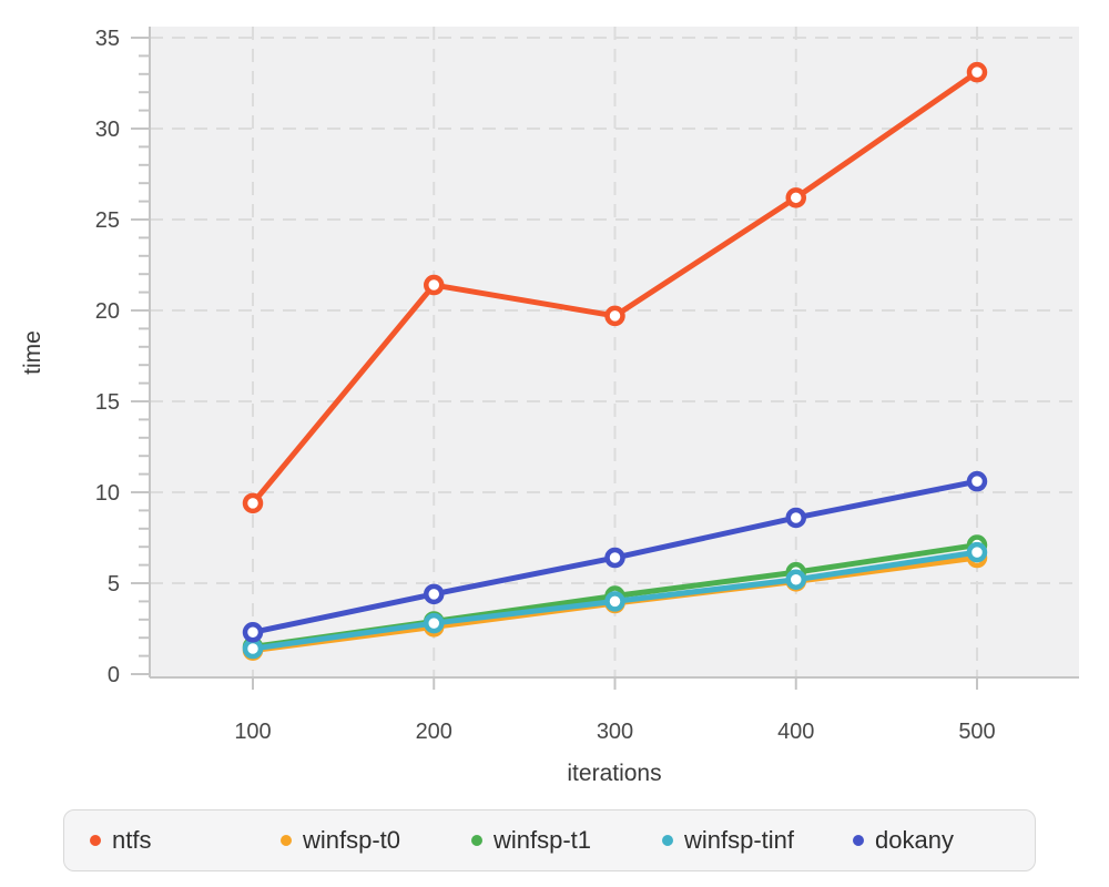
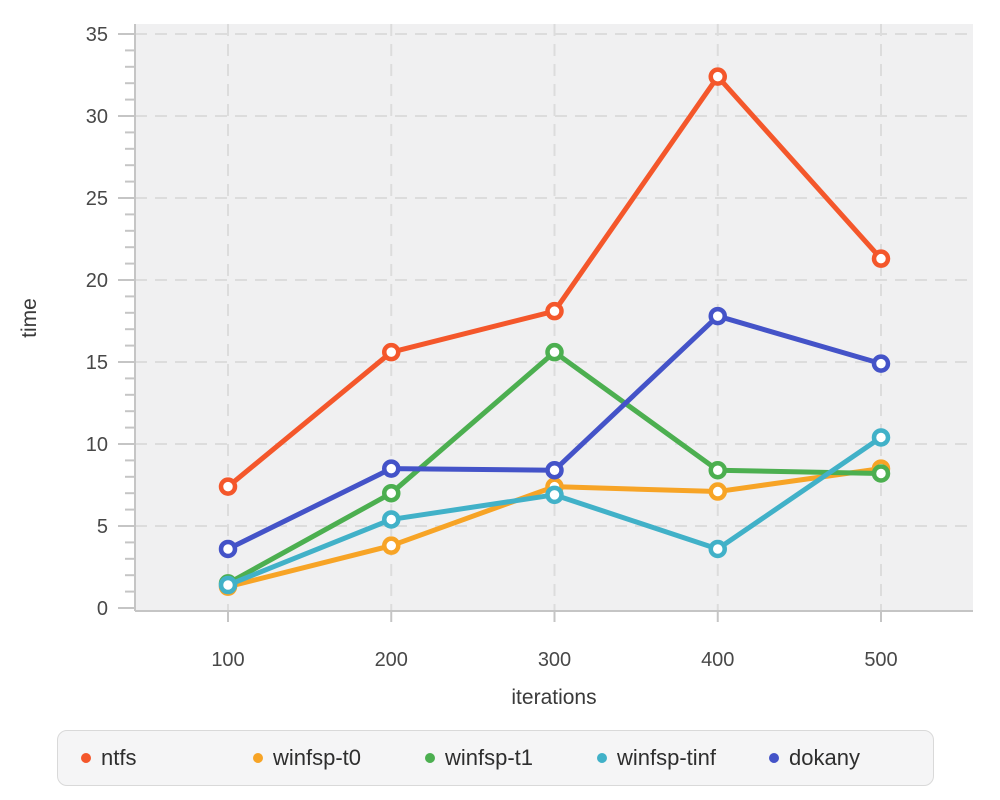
ntfs/100: 9.4 -> 7.4
dokany/100: 2.3 -> 3.6
ntfs/200: 21.4 -> 15.6
winfsp-t0/200: 2.6 -> 3.8
winfsp-t1/200: 2.9 -> 7.0
winfsp-tinf/200: 2.8 -> 5.4
dokany/200: 4.4 -> 8.5
ntfs/300: 19.7 -> 18.1
winfsp-t0/300: 3.9 -> 7.4
winfsp-t1/300: 4.3 -> 15.6
winfsp-tinf/300: 4.0 -> 6.9
dokany/300: 6.4 -> 8.4
ntfs/400: 26.2 -> 32.4
winfsp-t0/400: 5.1 -> 7.1
winfsp-t1/400: 5.6 -> 8.4
winfsp-tinf/400: 5.2 -> 3.6
dokany/400: 8.6 -> 17.8
ntfs/500: 33.1 -> 21.3
winfsp-t0/500: 6.4 -> 8.5
winfsp-t1/500: 7.1 -> 8.2
winfsp-tinf/500: 6.7 -> 10.4
dokany/500: 10.6 -> 14.9
